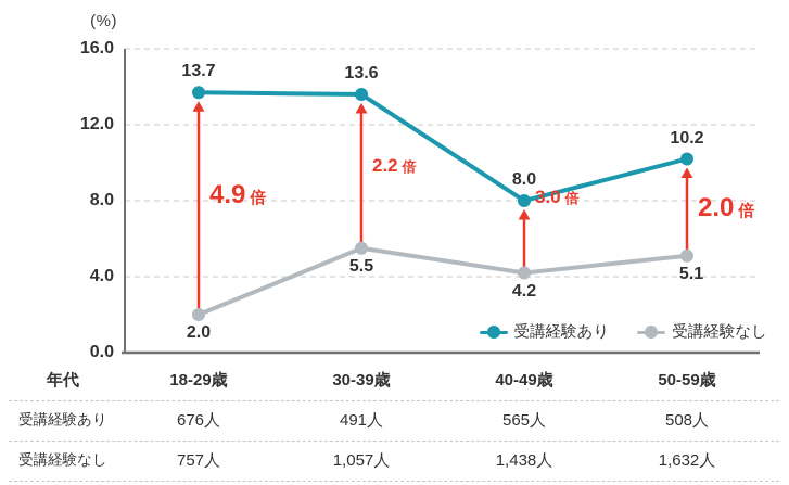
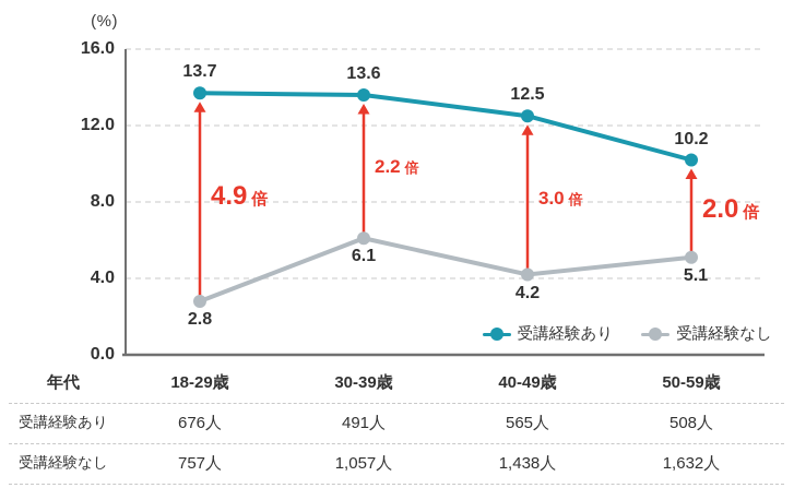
受講経験なし/18-29歳: 2.0 -> 2.8
受講経験なし/30-39歳: 5.5 -> 6.1
受講経験あり/40-49歳: 8.0 -> 12.5
